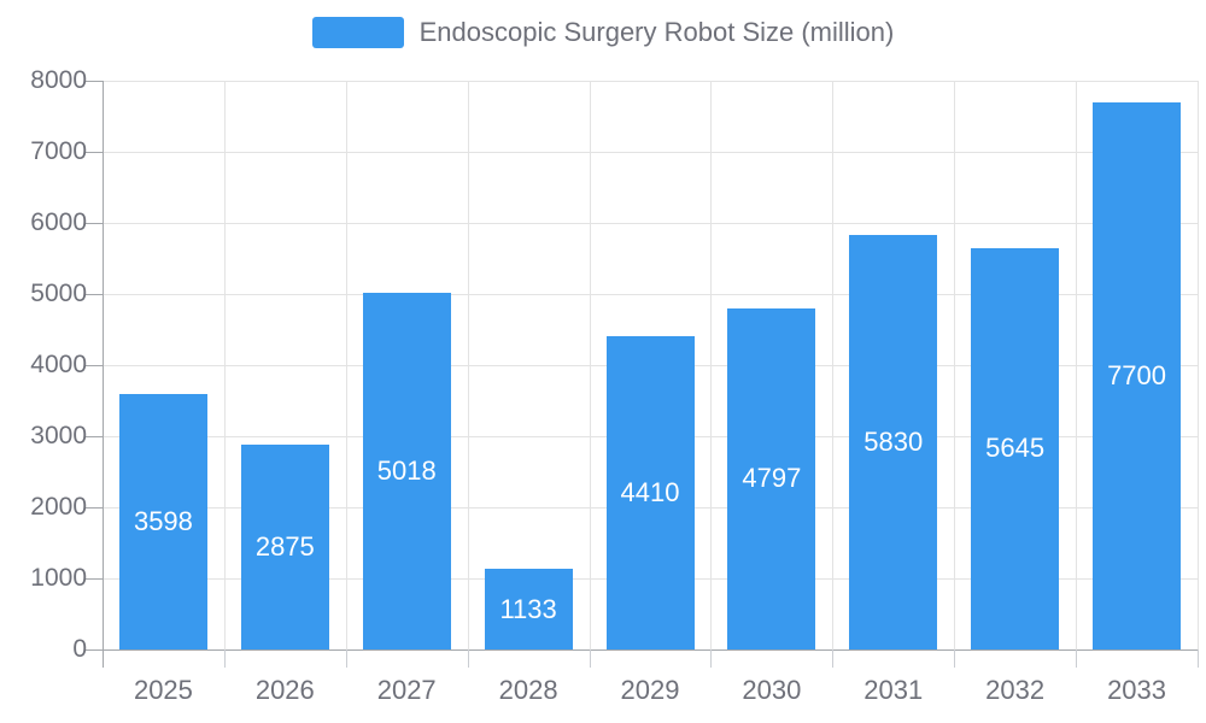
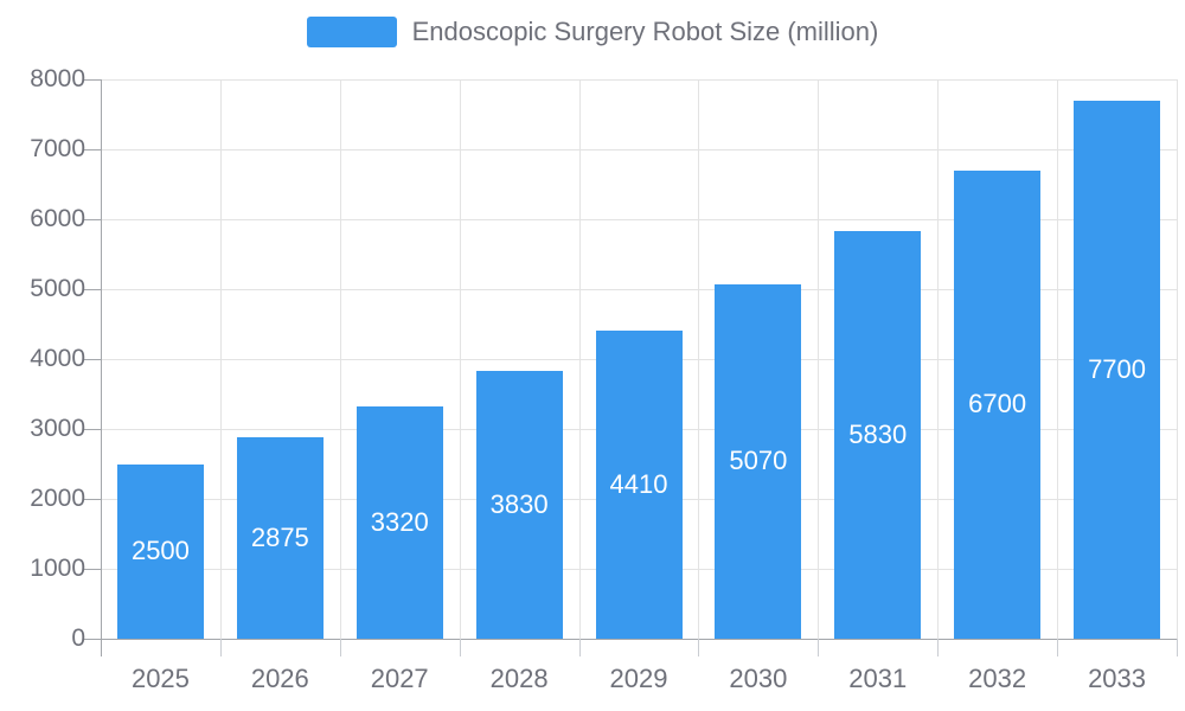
2025: 3598 -> 2500
2027: 5018 -> 3320
2028: 1133 -> 3830
2030: 4797 -> 5070
2032: 5645 -> 6700
